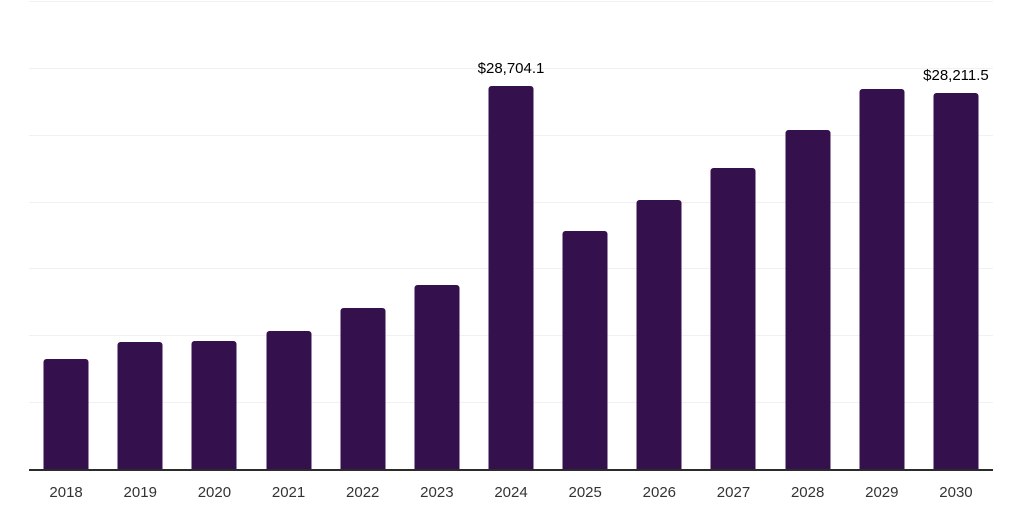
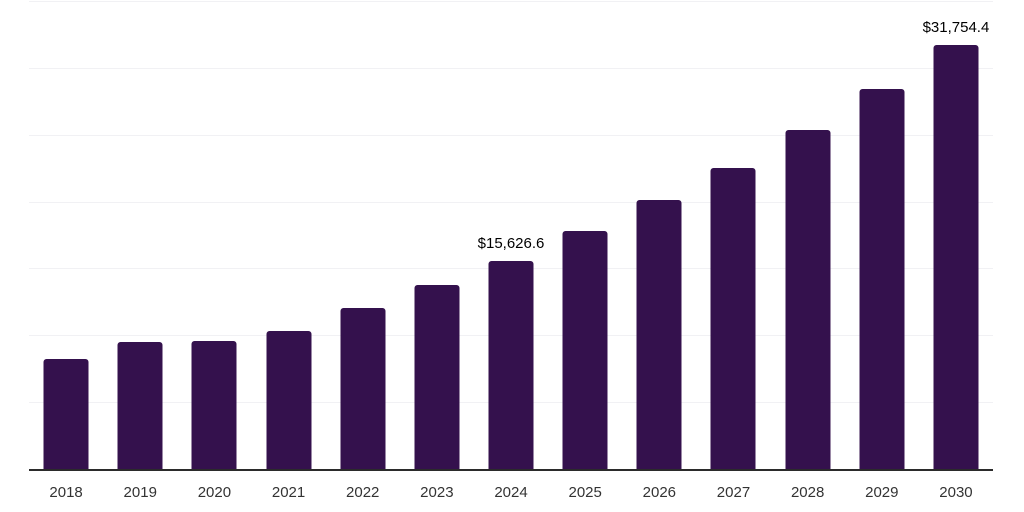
2024: $28,704.1 -> $15,626.6
2030: $28,211.5 -> $31,754.4
